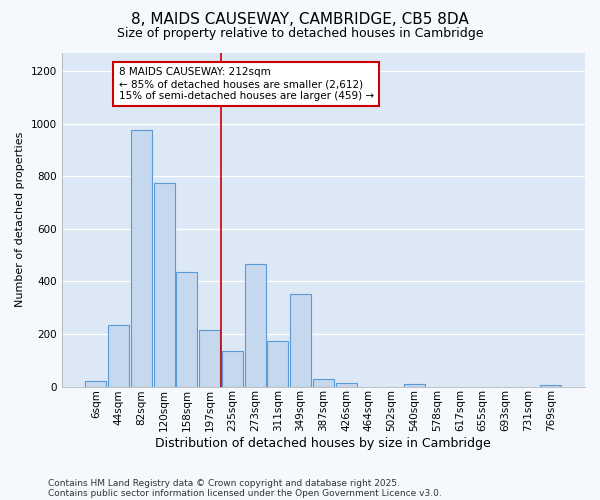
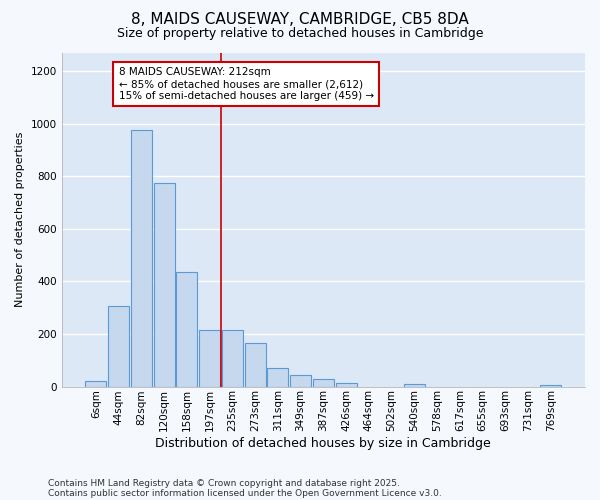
44sqm: 235 -> 305
235sqm: 135 -> 215
273sqm: 465 -> 165
311sqm: 175 -> 70
349sqm: 350 -> 45
